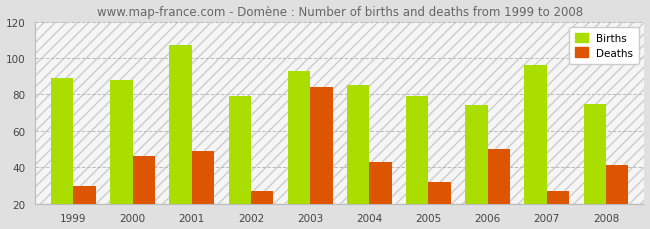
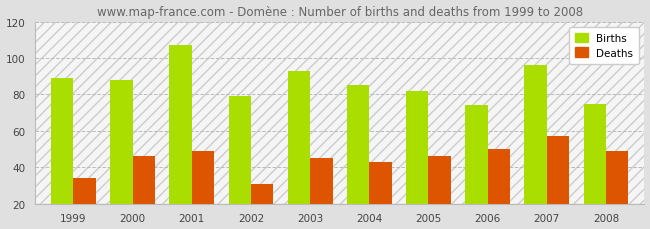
Deaths/1999: 30 -> 34
Deaths/2002: 27 -> 31
Deaths/2003: 84 -> 45
Births/2005: 79 -> 82
Deaths/2005: 32 -> 46
Deaths/2007: 27 -> 57
Deaths/2008: 41 -> 49
